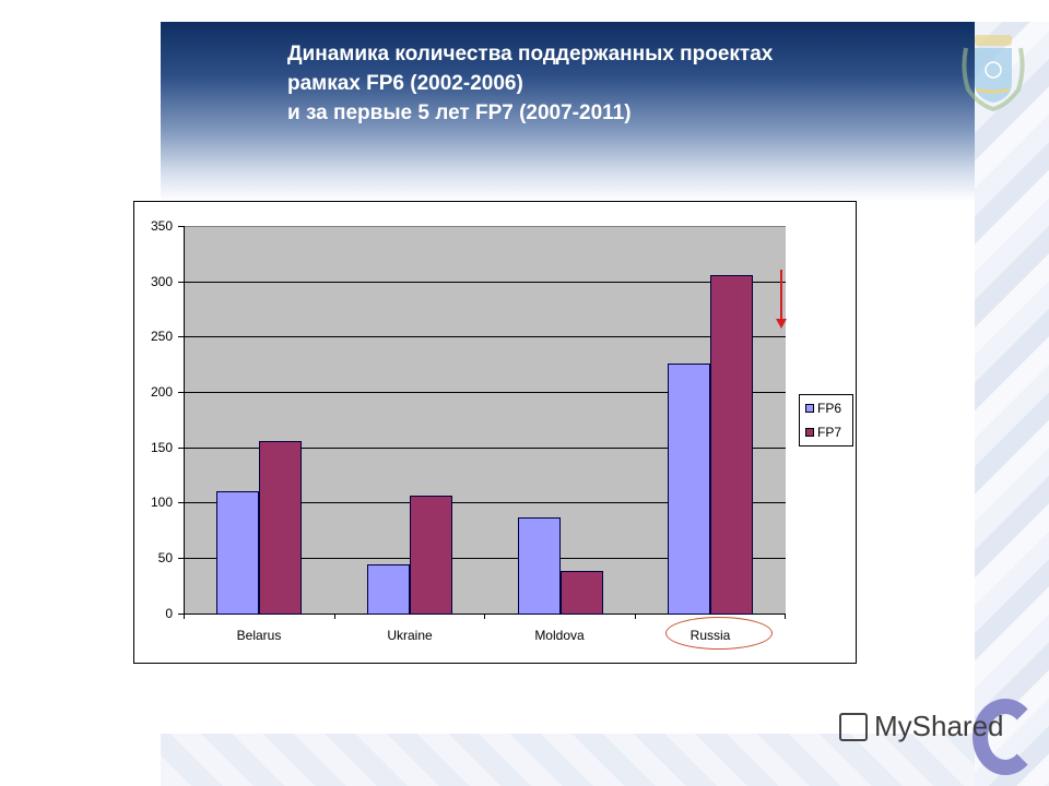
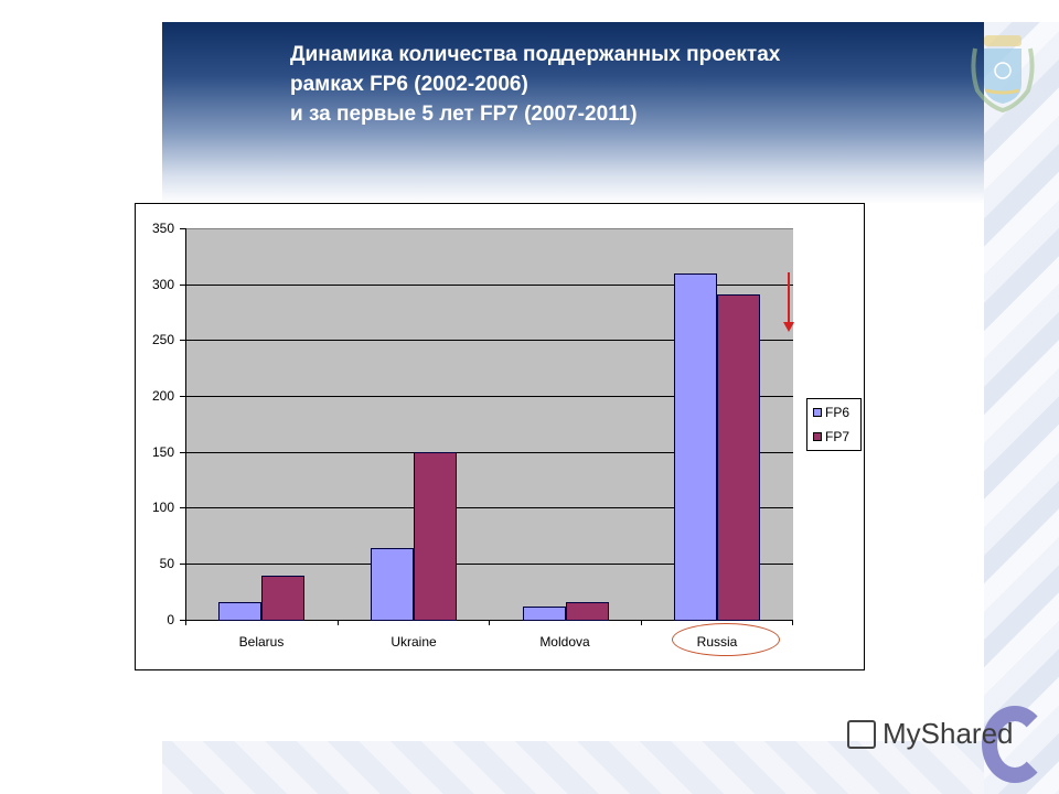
FP6/Belarus: 110 -> 16
FP7/Belarus: 156 -> 39
FP6/Ukraine: 44 -> 64
FP7/Ukraine: 106 -> 150
FP6/Moldova: 87 -> 12
FP7/Moldova: 38 -> 16
FP6/Russia: 226 -> 310
FP7/Russia: 306 -> 291
